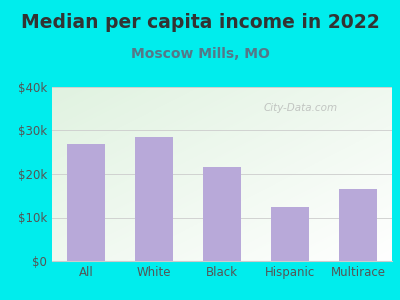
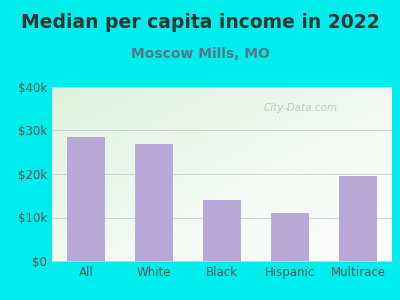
All: $27.0k -> $28.5k
White: $28.5k -> $27.0k
Black: $21.5k -> $14.0k
Hispanic: $12.5k -> $11.0k
Multirace: $16.5k -> $19.5k
